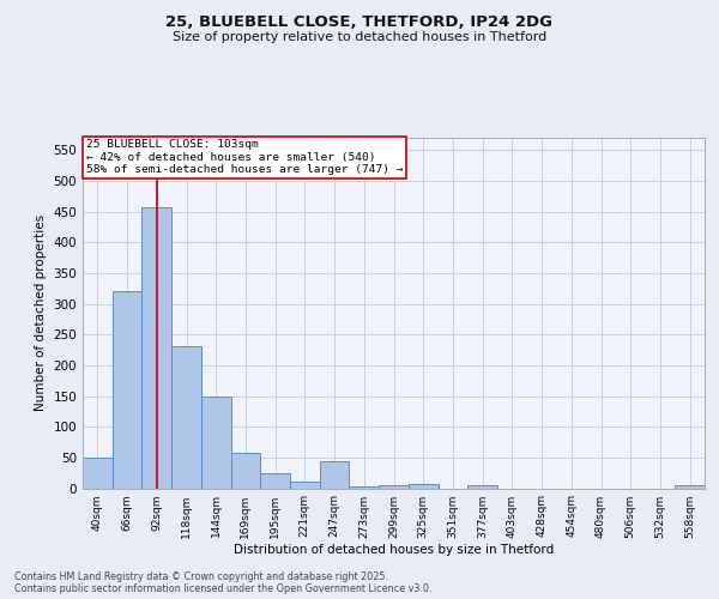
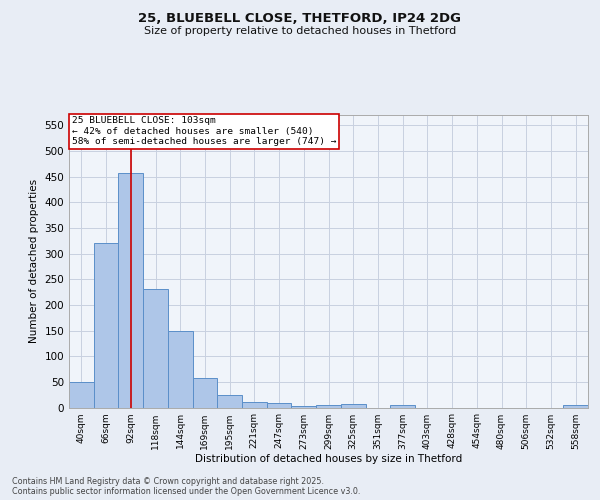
247sqm: 44 -> 8
